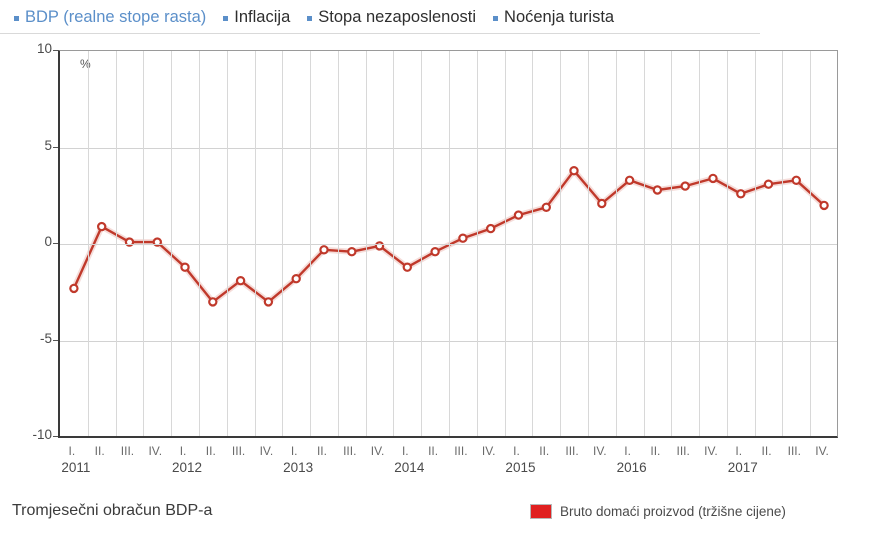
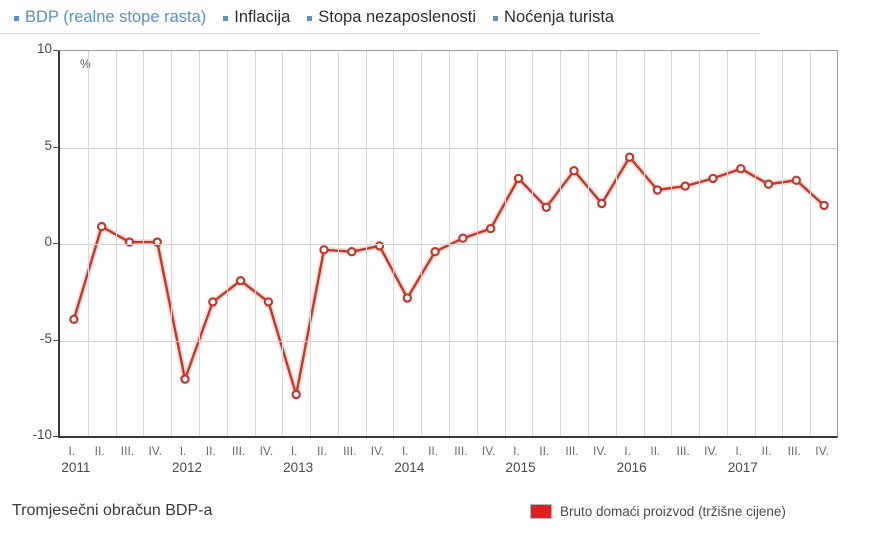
I. 2011: -2.3 -> -3.9
I. 2012: -1.2 -> -7.0
I. 2013: -1.8 -> -7.8
I. 2014: -1.2 -> -2.8
I. 2015: 1.5 -> 3.4
I. 2016: 3.3 -> 4.5
I. 2017: 2.6 -> 3.9
